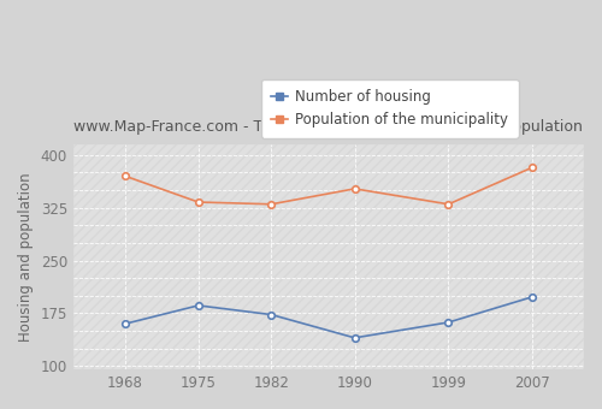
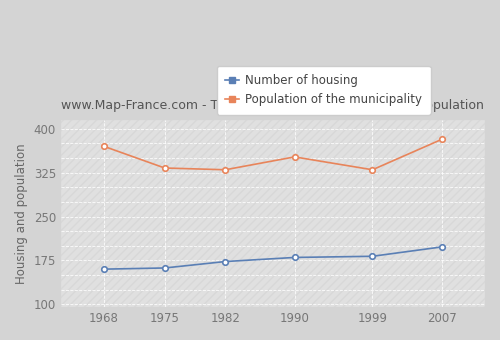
Number of housing/1975: 186 -> 162
Number of housing/1990: 140 -> 180
Number of housing/1999: 162 -> 182
